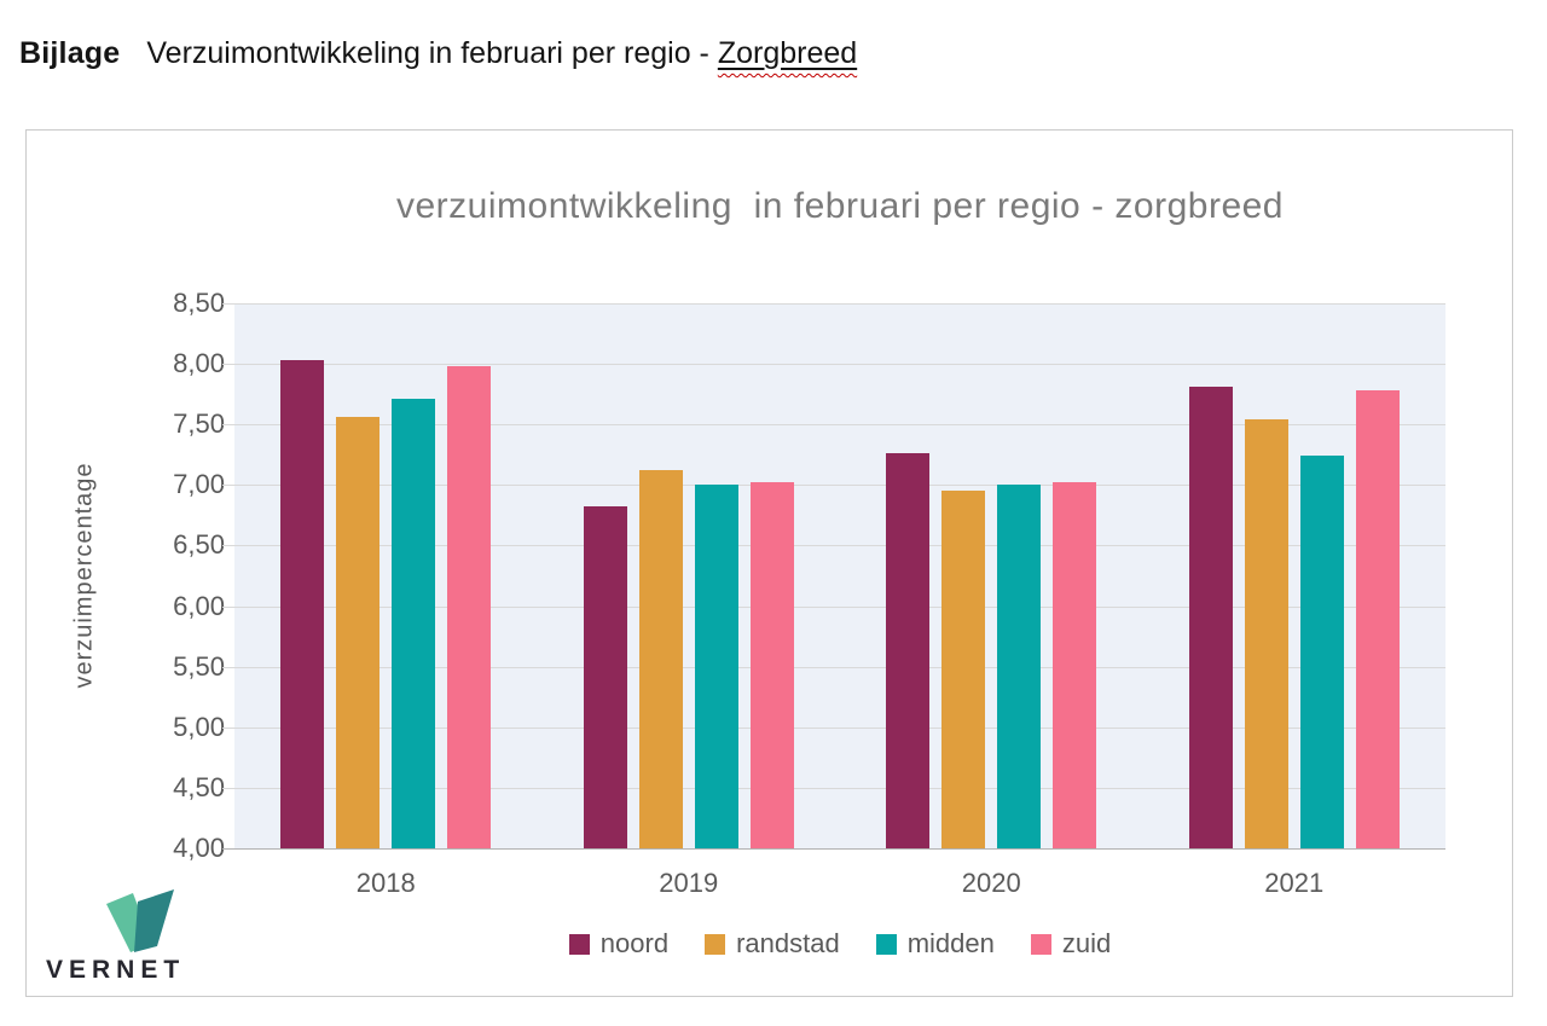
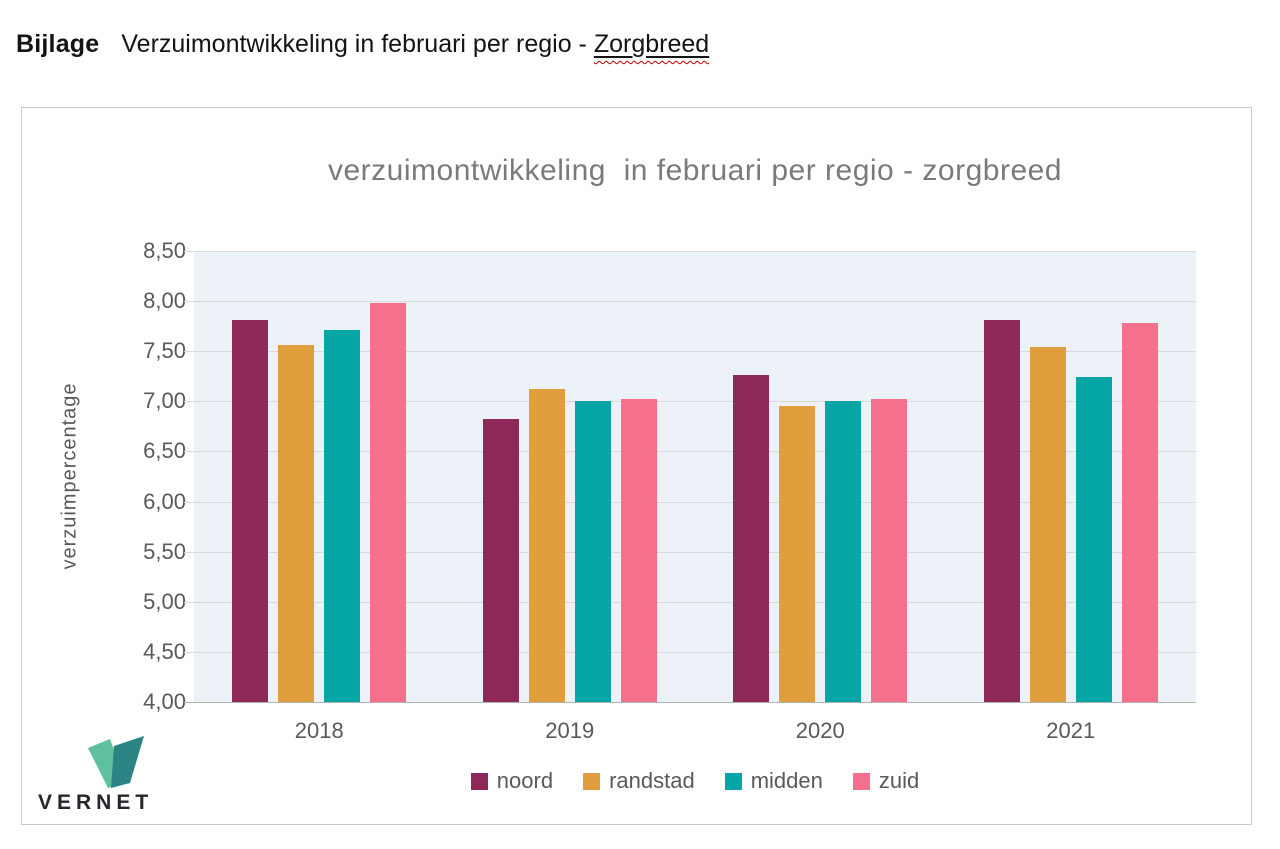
noord/2018: 8,03 -> 7,81
